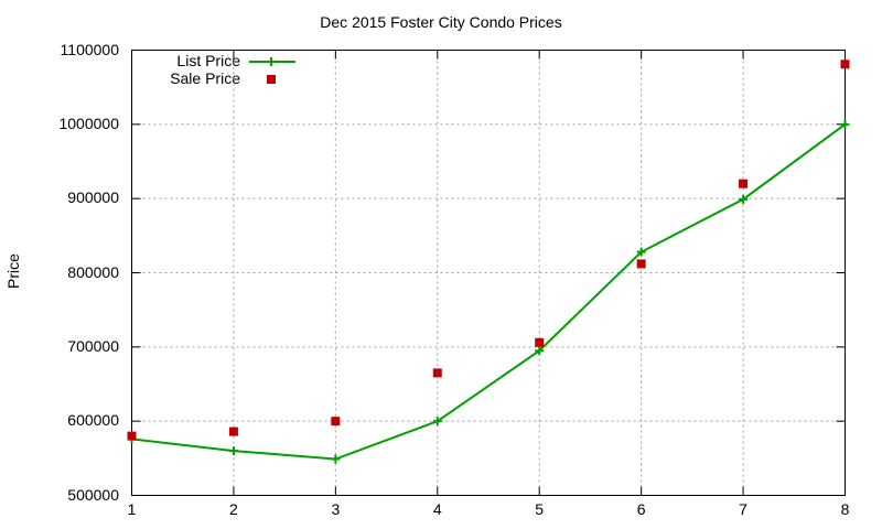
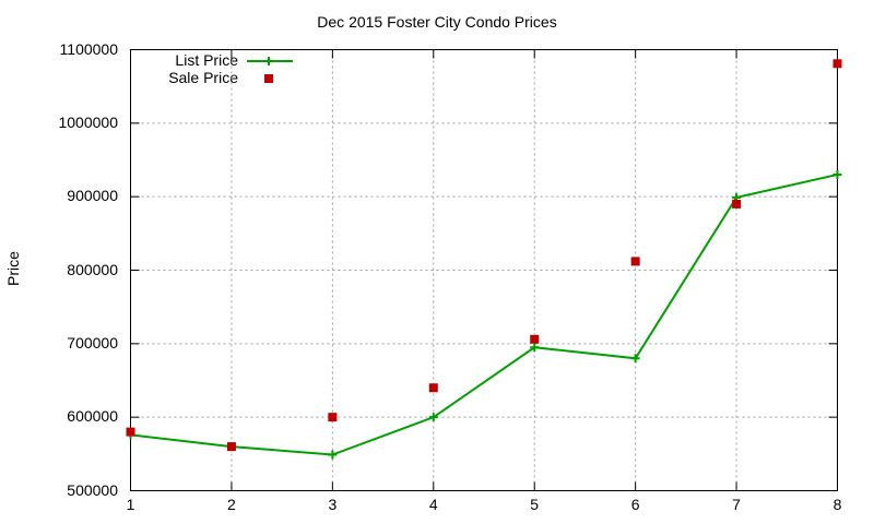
Sale Price/2: 590000 -> 560000
Sale Price/4: 660000 -> 640000
List Price/6: 830000 -> 680000
Sale Price/7: 920000 -> 890000
List Price/8: 1000000 -> 930000
